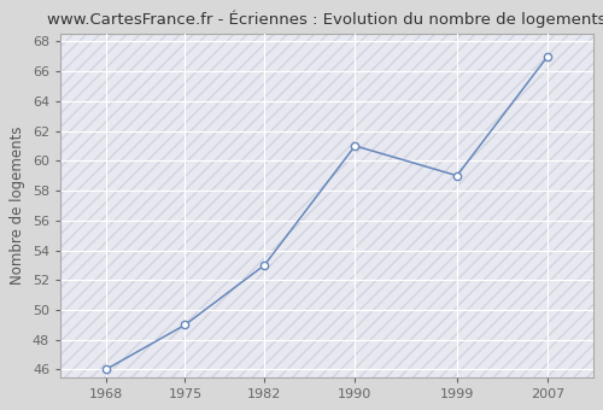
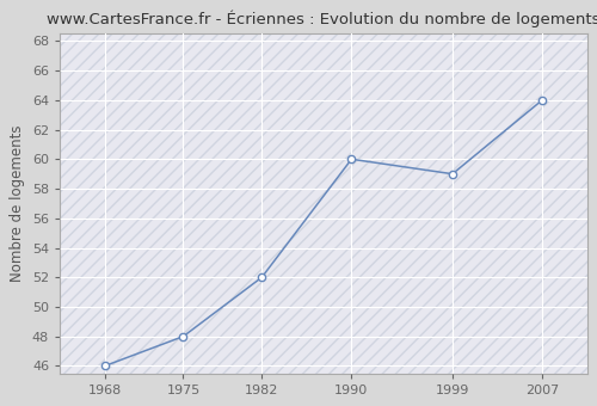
1975: 49 -> 48
1982: 53 -> 52
1990: 61 -> 60
2007: 67 -> 64
